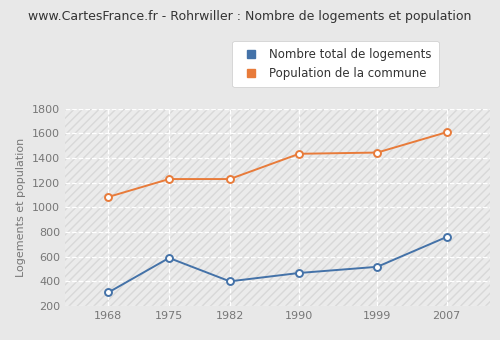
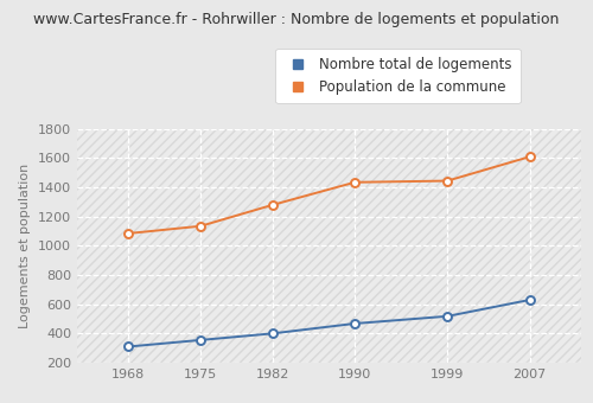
Nombre total de logements/1975: 590 -> 360
Population de la commune/1975: 1230 -> 1140
Population de la commune/1982: 1230 -> 1280
Nombre total de logements/2007: 760 -> 630
